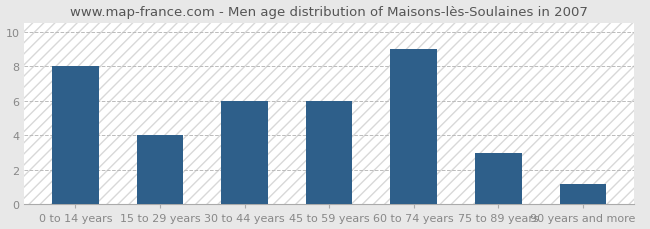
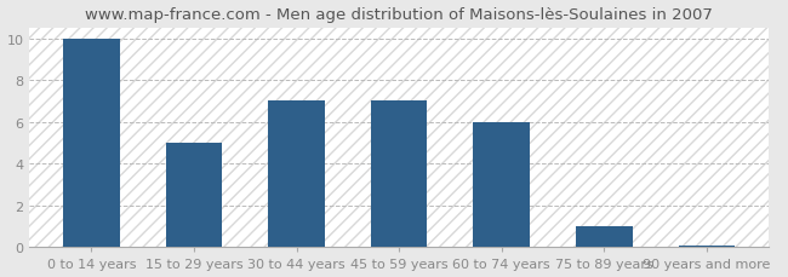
0 to 14 years: 8.0 -> 10.0
15 to 29 years: 4.0 -> 5.0
30 to 44 years: 6.0 -> 7.0
45 to 59 years: 6.0 -> 7.0
60 to 74 years: 9.0 -> 6.0
75 to 89 years: 3.0 -> 1.0
90 years and more: 1.2 -> 0.1
